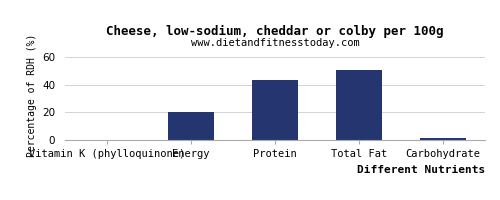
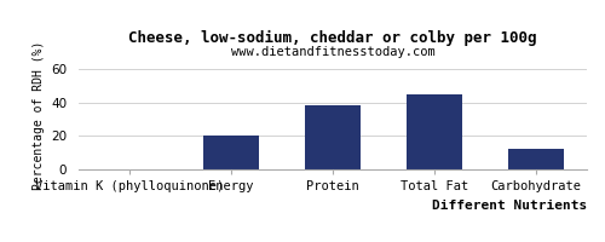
Protein: 44 -> 38
Total Fat: 50 -> 45
Carbohydrate: 2 -> 12
